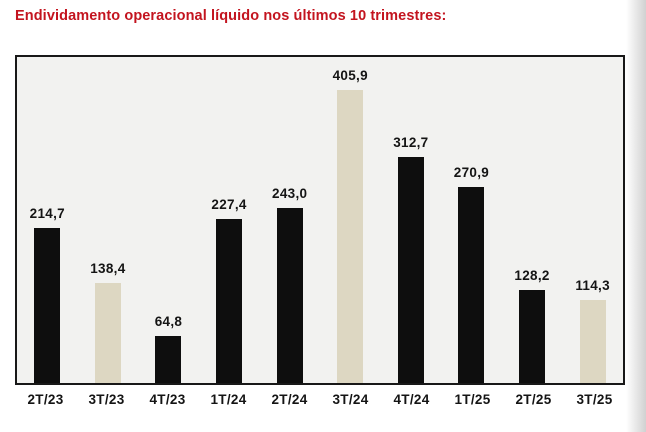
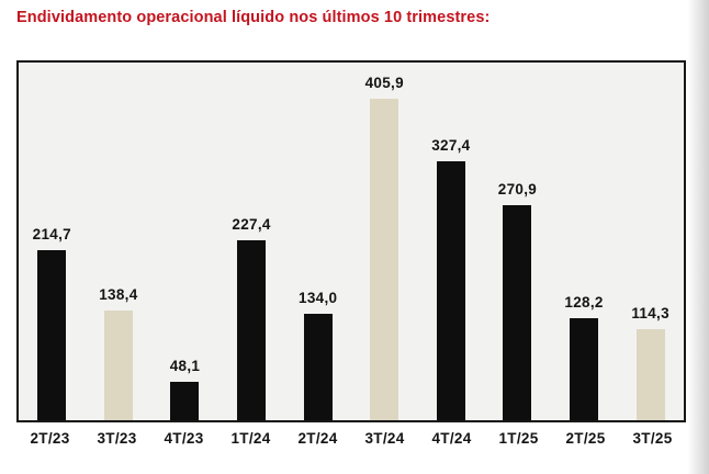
4T/23: 64,8 -> 48,1
2T/24: 243,0 -> 134,0
4T/24: 312,7 -> 327,4
